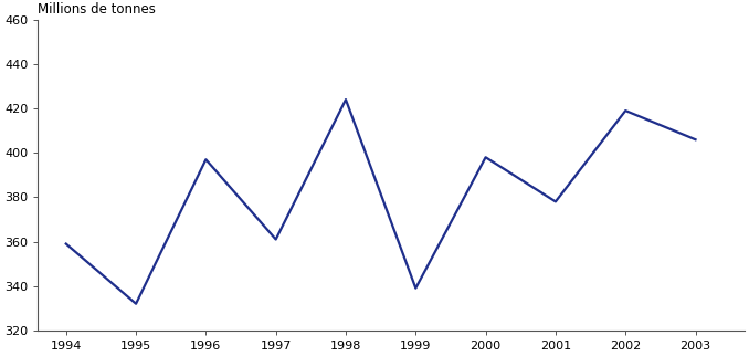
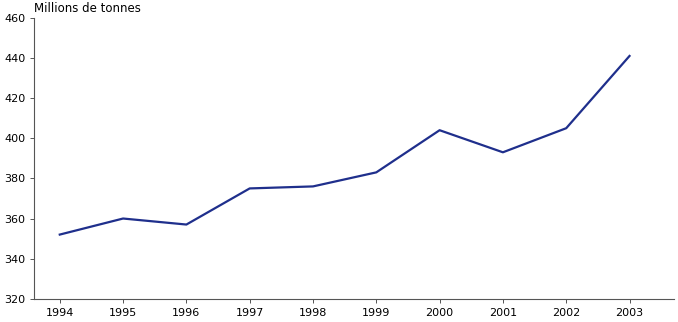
1994: 359 -> 352
1995: 332 -> 360
1996: 397 -> 357
1997: 361 -> 375
1998: 424 -> 376
1999: 339 -> 383
2000: 398 -> 404
2001: 378 -> 393
2002: 419 -> 405
2003: 406 -> 441
